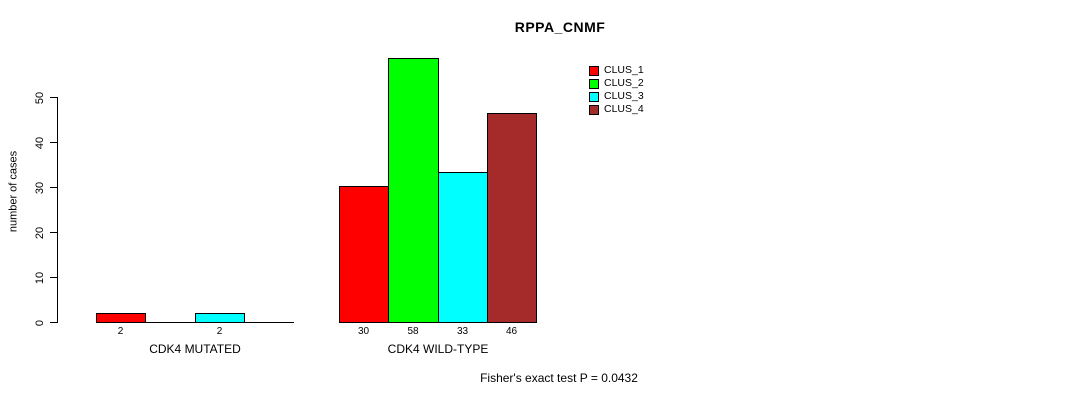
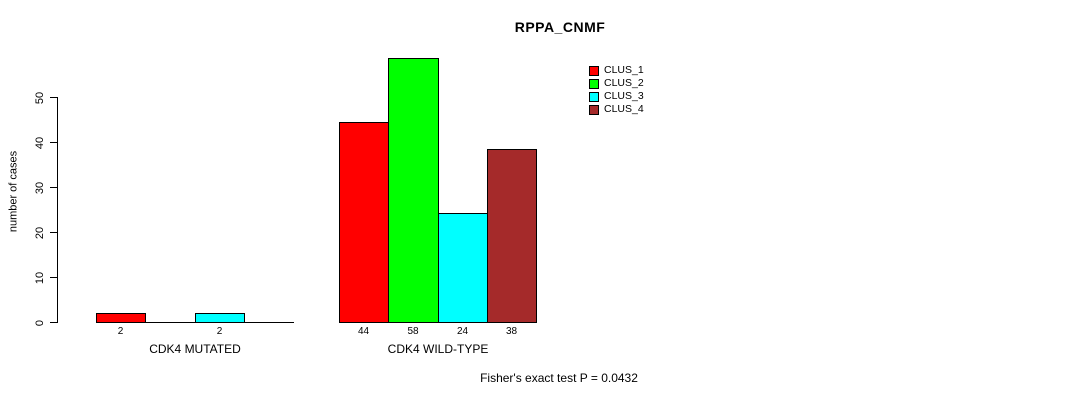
CLUS_1/CDK4 WILD-TYPE: 30 -> 44
CLUS_3/CDK4 WILD-TYPE: 33 -> 24
CLUS_4/CDK4 WILD-TYPE: 46 -> 38
